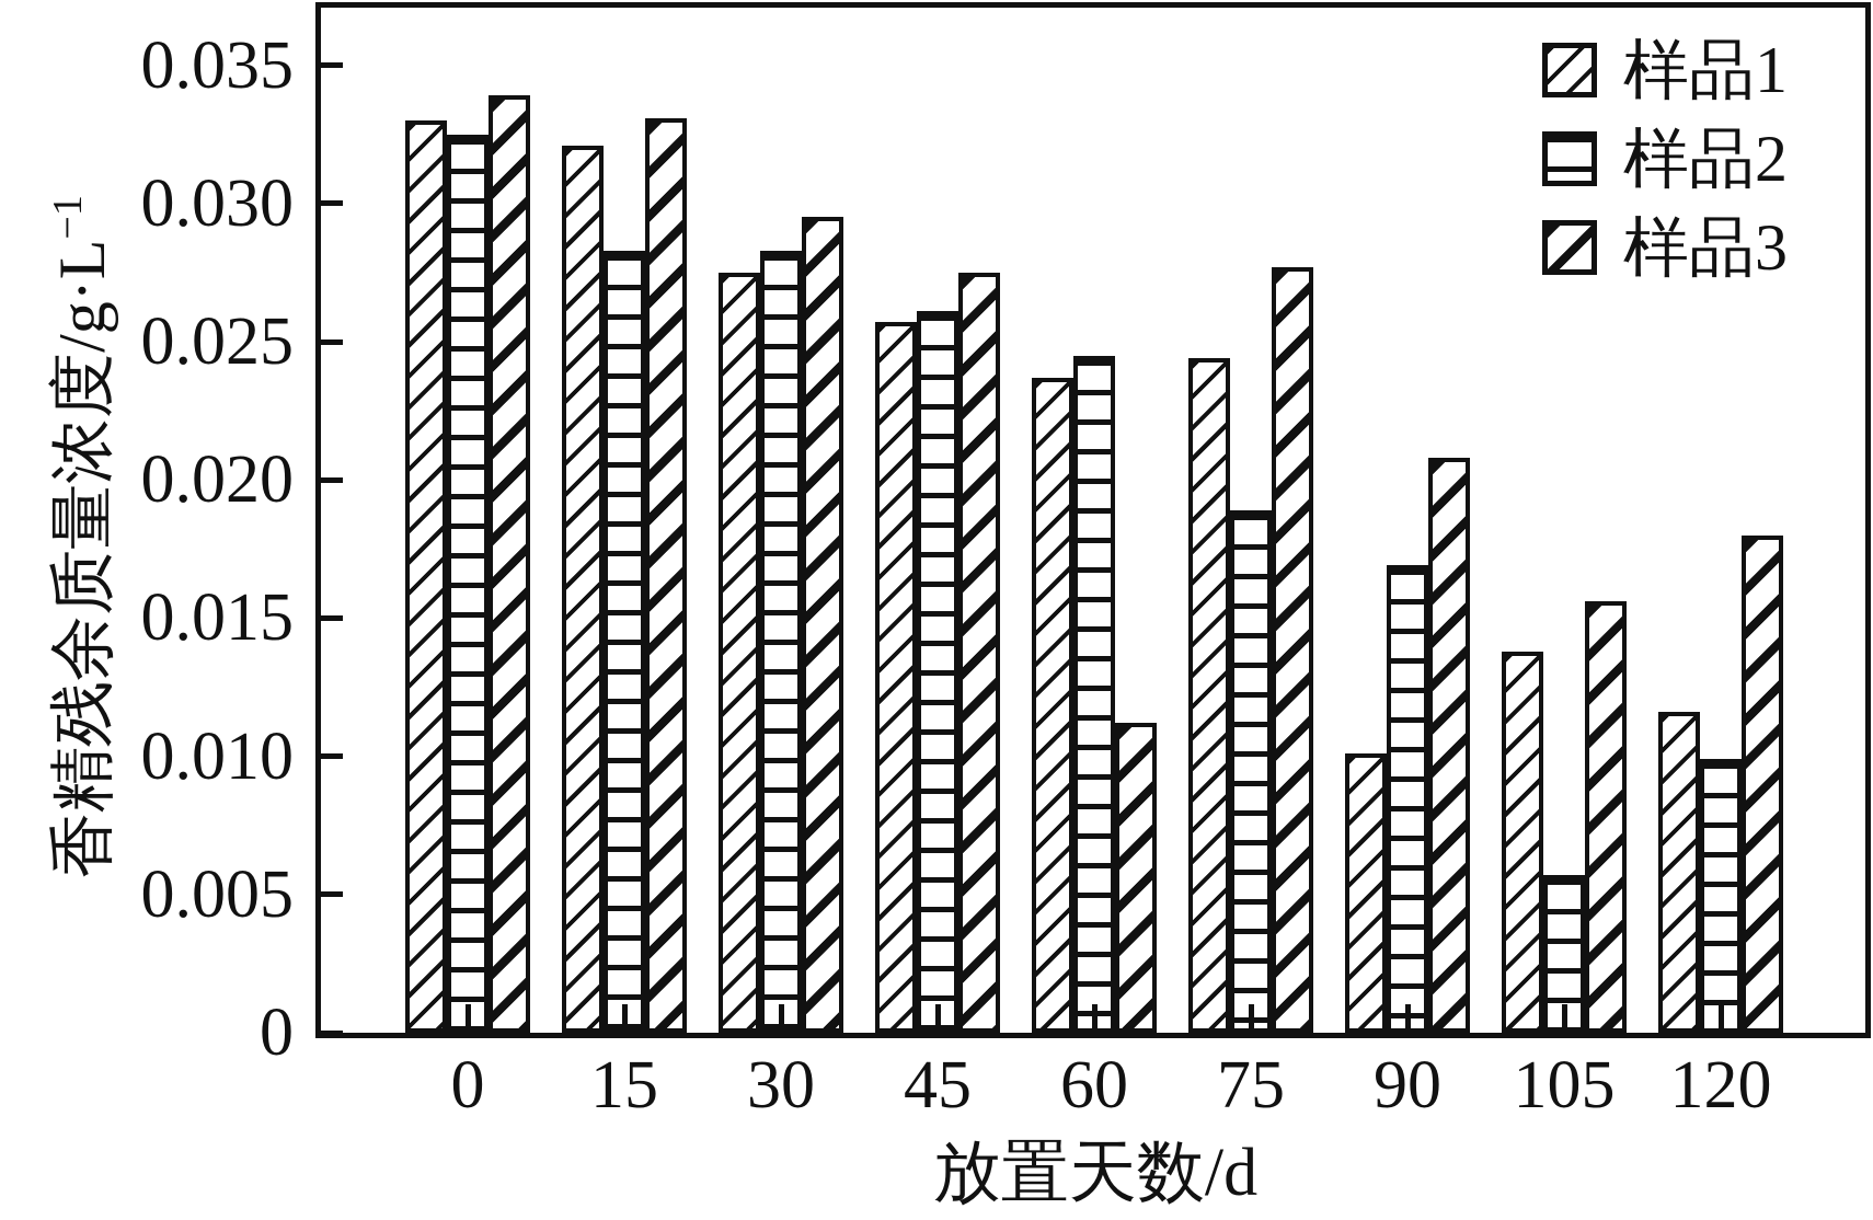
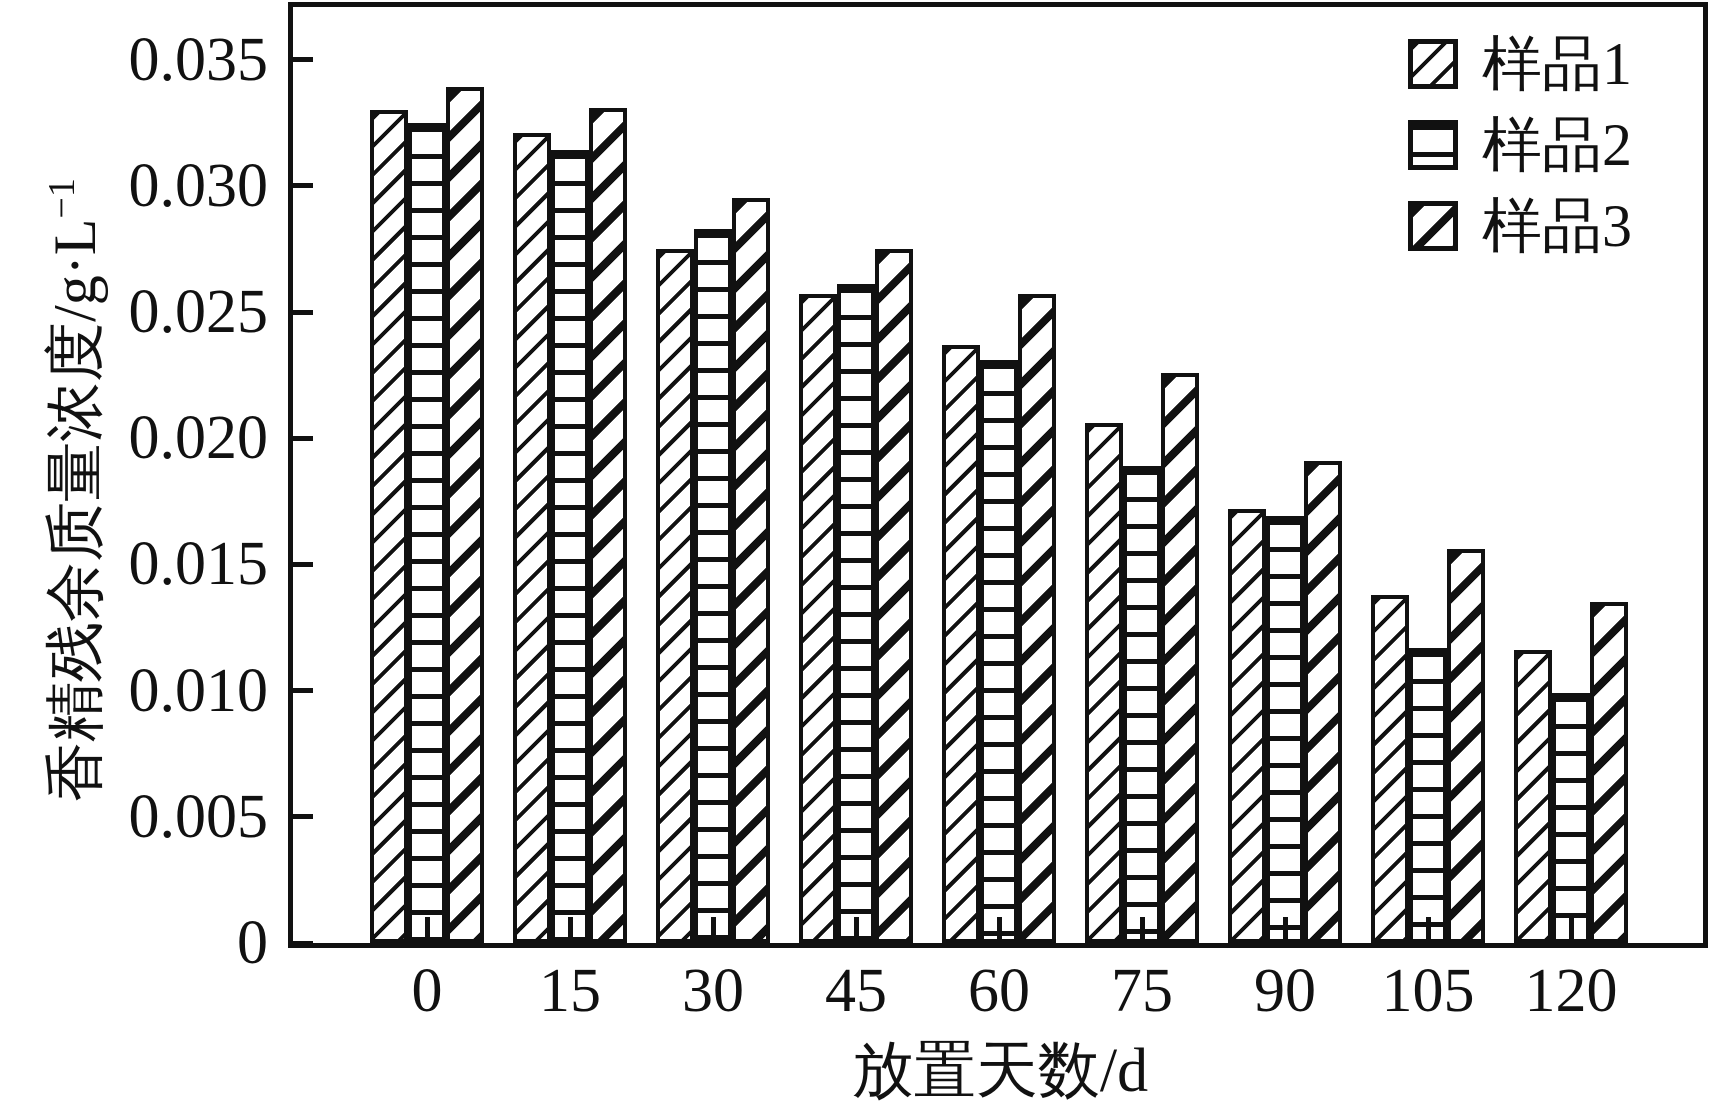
样品2/15: 0.0283 -> 0.0314
样品2/60: 0.0245 -> 0.0231
样品3/60: 0.0112 -> 0.0257
样品1/75: 0.0244 -> 0.0206
样品3/75: 0.0277 -> 0.0226
样品1/90: 0.0101 -> 0.0172
样品3/90: 0.0208 -> 0.0191
样品2/105: 0.0057 -> 0.0117
样品3/120: 0.0180 -> 0.0135
